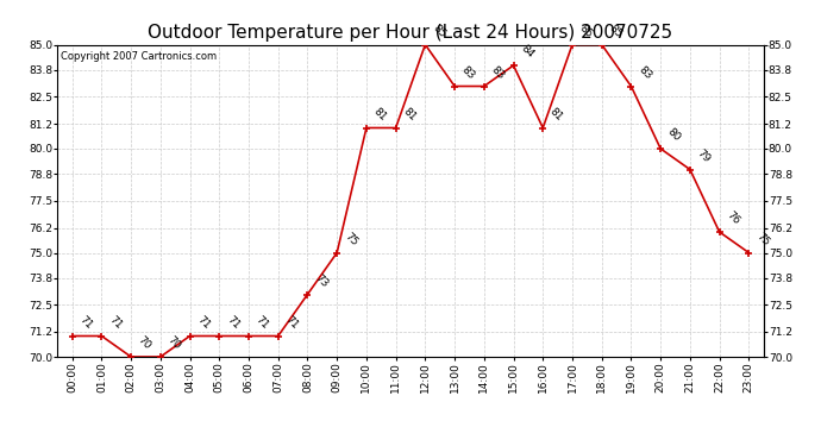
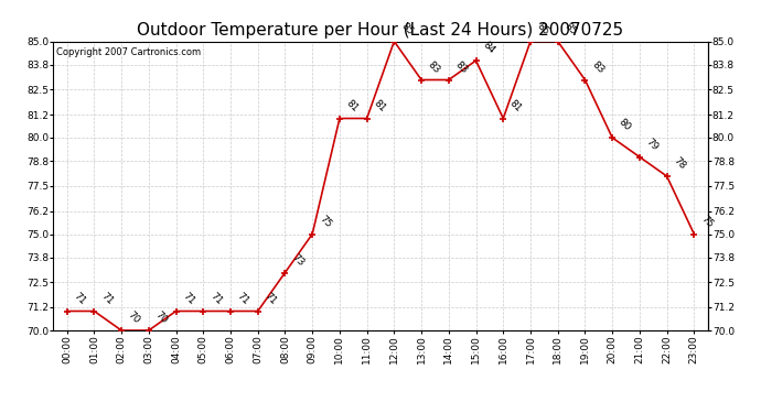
22:00: 76 -> 78
